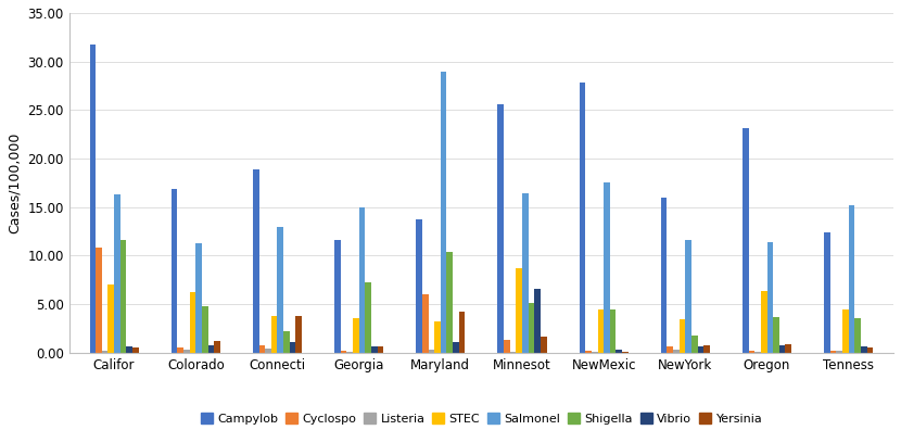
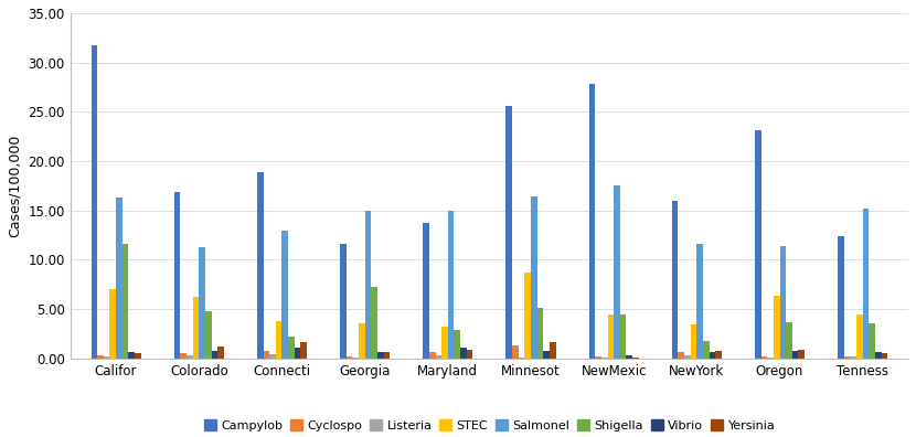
Cyclospo/Califor: 10.8 -> 0.3
Yersinia/Connecti: 3.8 -> 1.7
Cyclospo/Maryland: 6.0 -> 0.6
Salmonel/Maryland: 29.0 -> 15.0
Shigella/Maryland: 10.4 -> 2.9
Yersinia/Maryland: 4.2 -> 0.9
Vibrio/Minnesot: 6.6 -> 0.7
